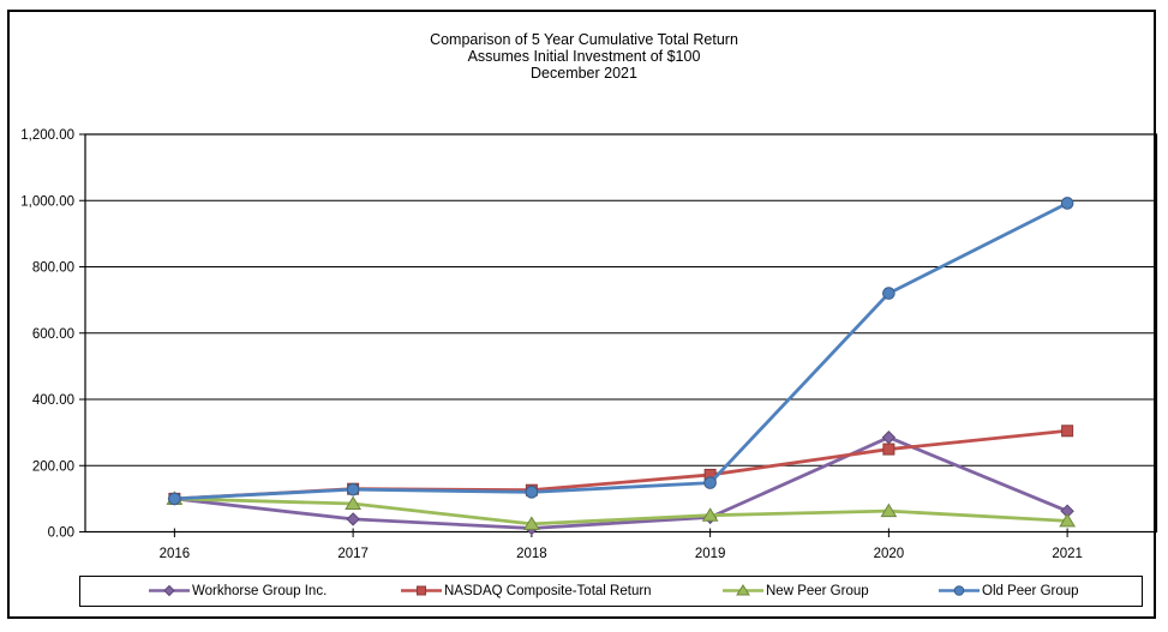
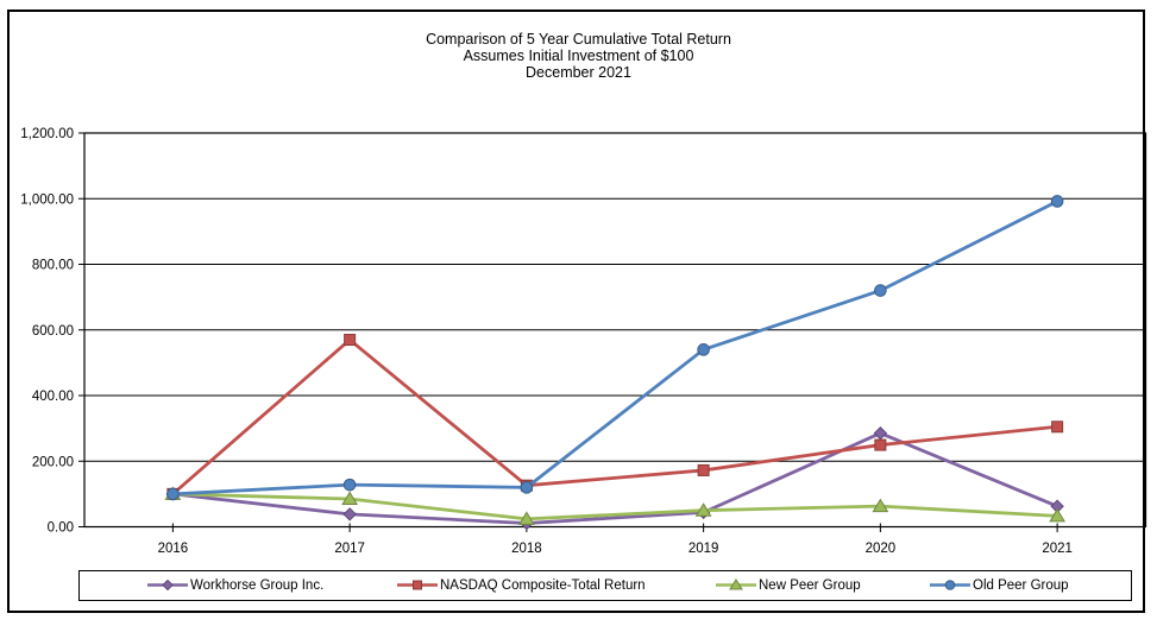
NASDAQ Composite-Total Return/2017: 130 -> 570
Old Peer Group/2019: 150 -> 540
